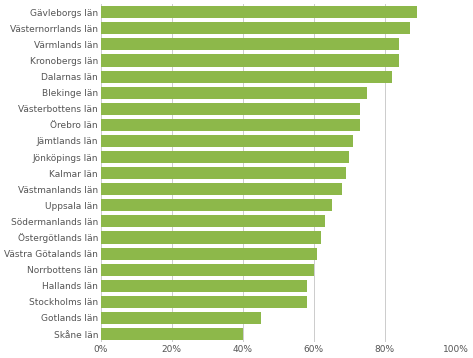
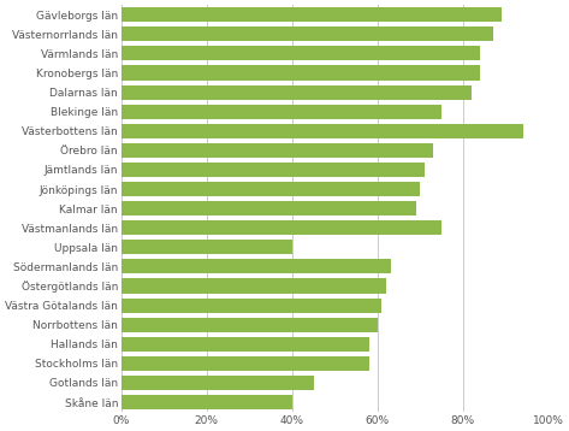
Västerbottens län: 73% -> 94%
Västmanlands län: 68% -> 75%
Uppsala län: 65% -> 40%
